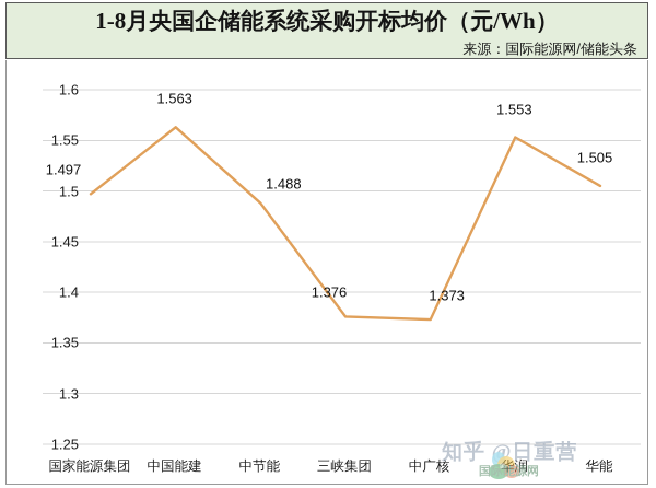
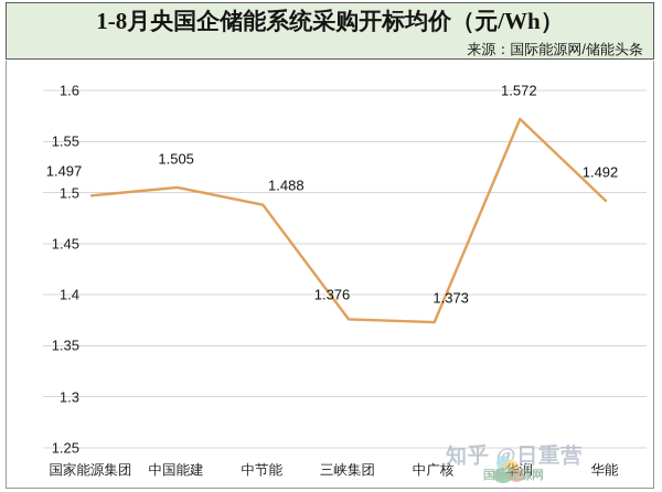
中国能建: 1.563 -> 1.505
华润: 1.553 -> 1.572
华能: 1.505 -> 1.492
